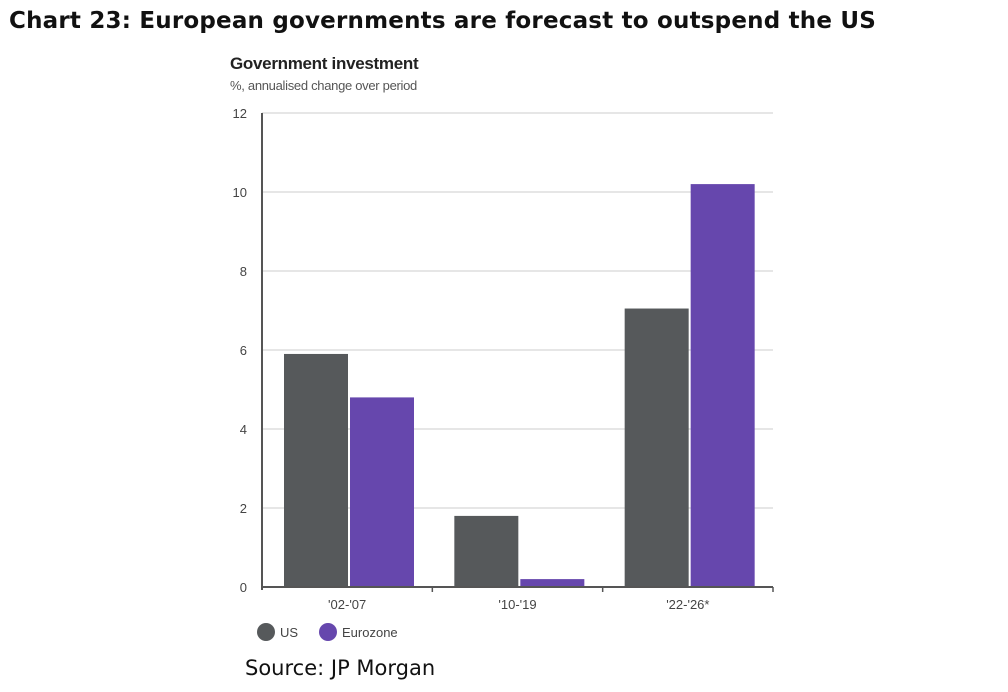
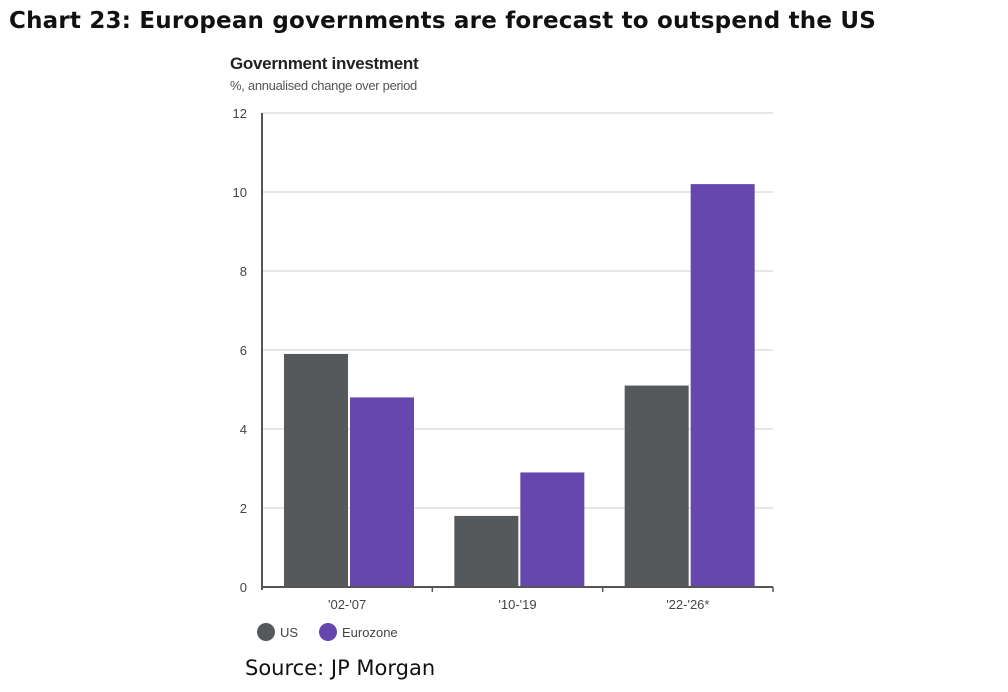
Eurozone/'10-'19: 0.2 -> 2.9
US/'22-'26*: 7.0 -> 5.1
